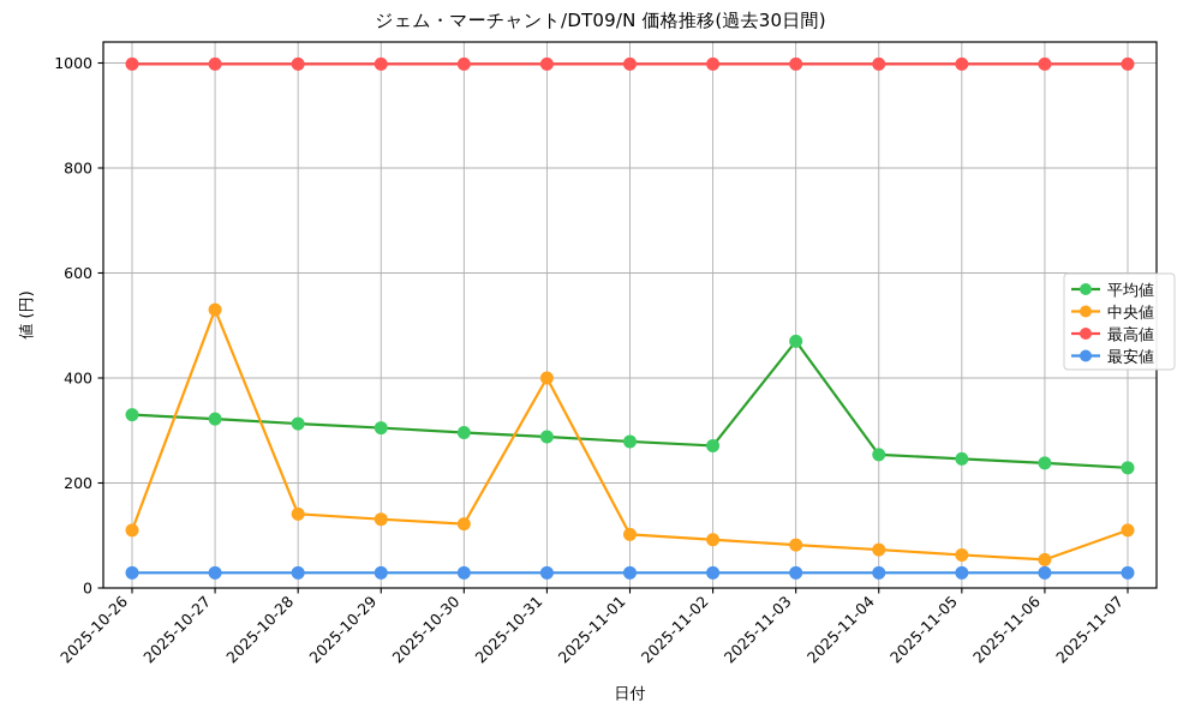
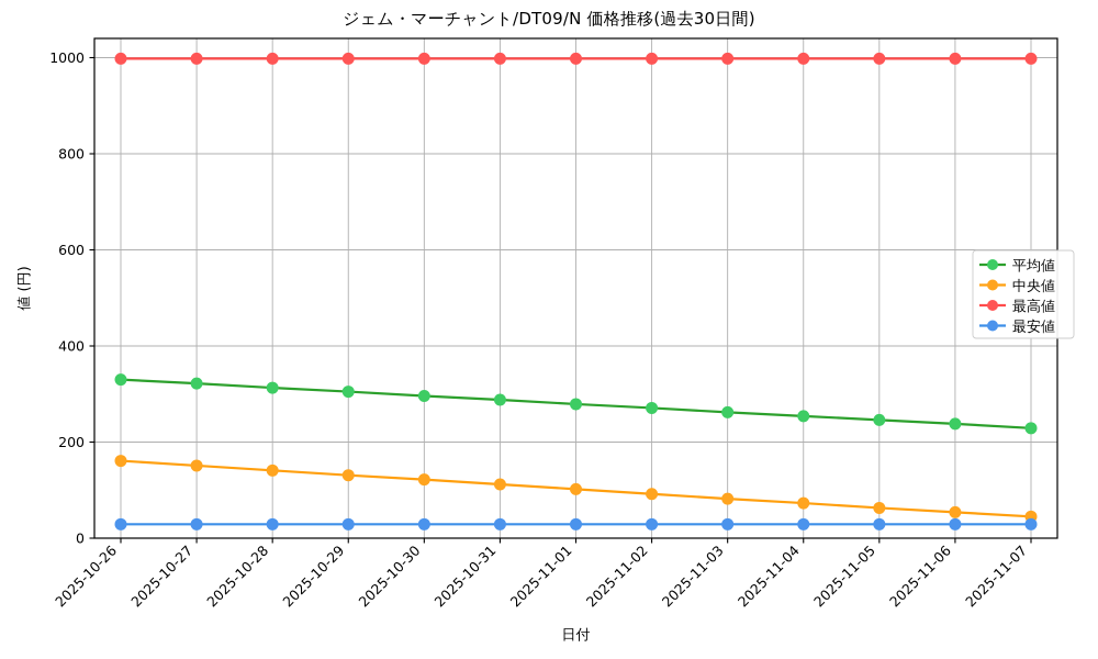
中央値/2025-10-26: 110 -> 160
中央値/2025-10-27: 530 -> 150
中央値/2025-10-31: 400 -> 110
平均値/2025-11-03: 470 -> 260
中央値/2025-11-07: 110 -> 40
